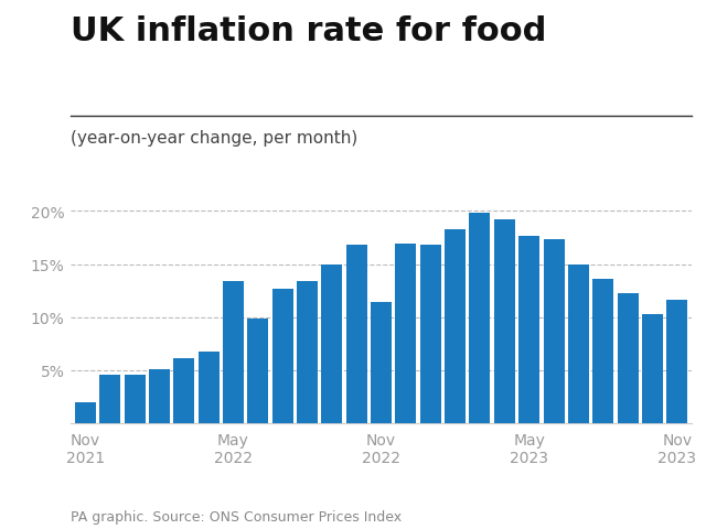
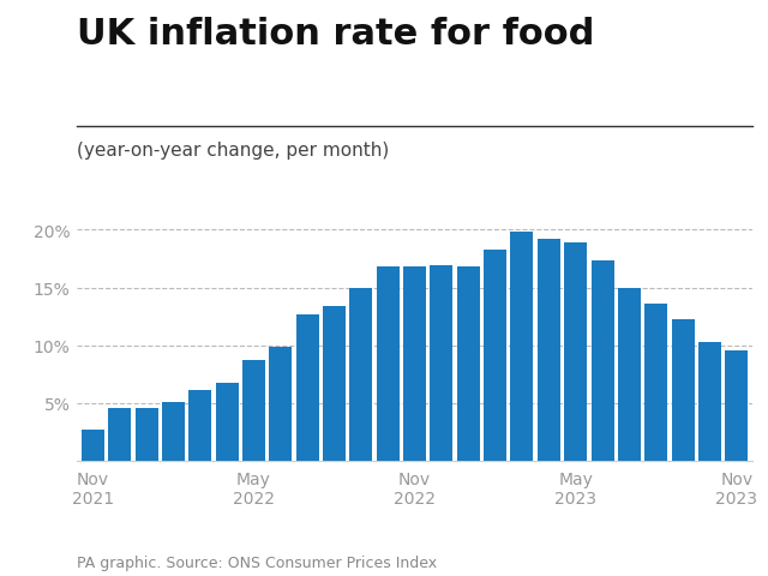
Nov 2021: 2.0% -> 2.7%
May 2022: 13.4% -> 8.7%
Nov 2022: 11.4% -> 16.8%
May 2023: 17.6% -> 18.9%
Nov 2023: 11.6% -> 9.5%
